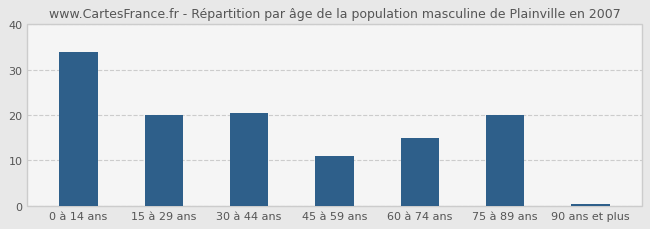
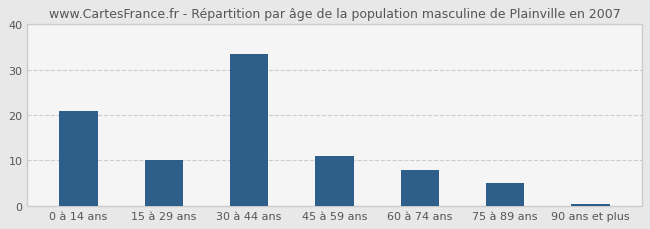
0 à 14 ans: 34.0 -> 21.0
15 à 29 ans: 20.0 -> 10.0
30 à 44 ans: 20.5 -> 33.5
60 à 74 ans: 15.0 -> 8.0
75 à 89 ans: 20.0 -> 5.0
